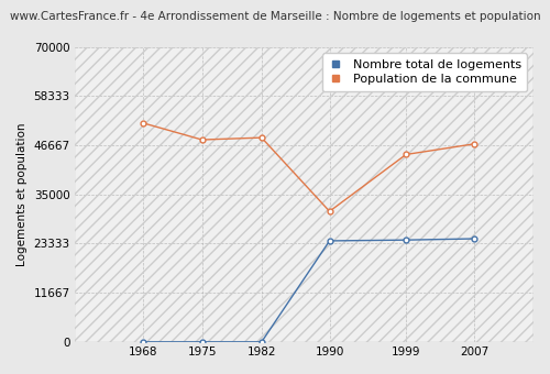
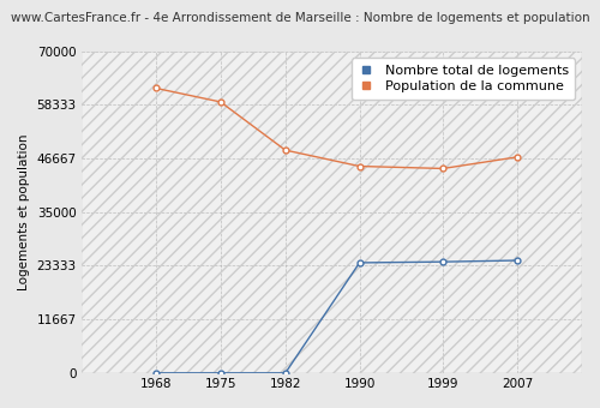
Population de la commune/1968: 52000 -> 62000
Population de la commune/1975: 48000 -> 59000
Population de la commune/1990: 31000 -> 45000
